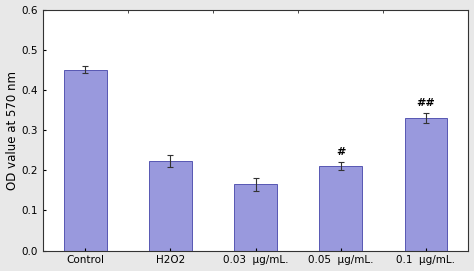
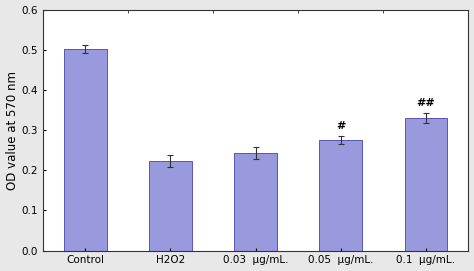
Control: 0.450 -> 0.502
0.03 μg/mL.: 0.165 -> 0.243
0.05 μg/mL.: 0.210 -> 0.275
